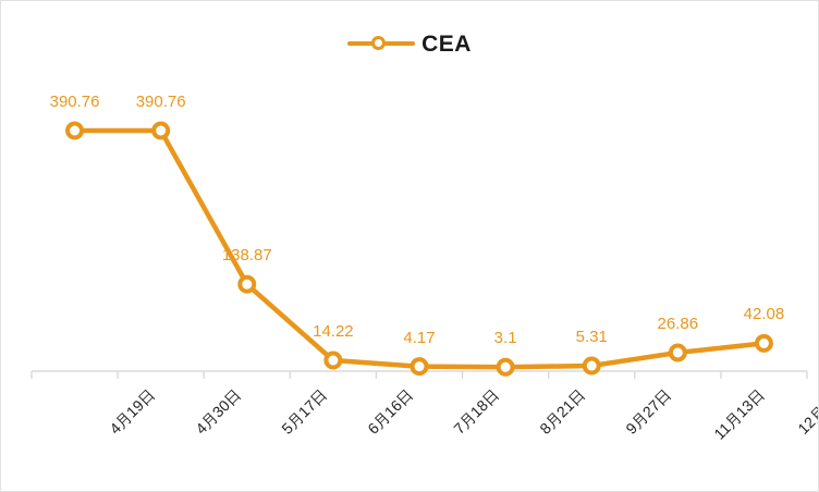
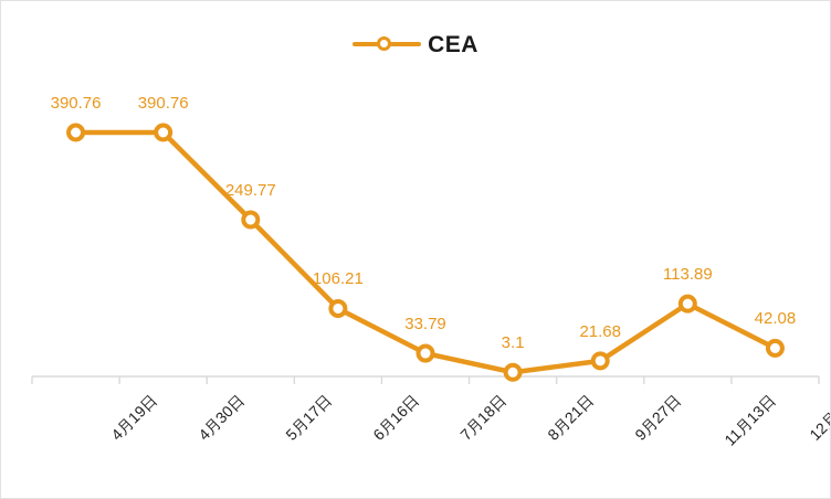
5月17日: 138.87 -> 249.77
6月16日: 14.22 -> 106.21
7月18日: 4.17 -> 33.79
9月27日: 5.31 -> 21.68
11月13日: 26.86 -> 113.89
